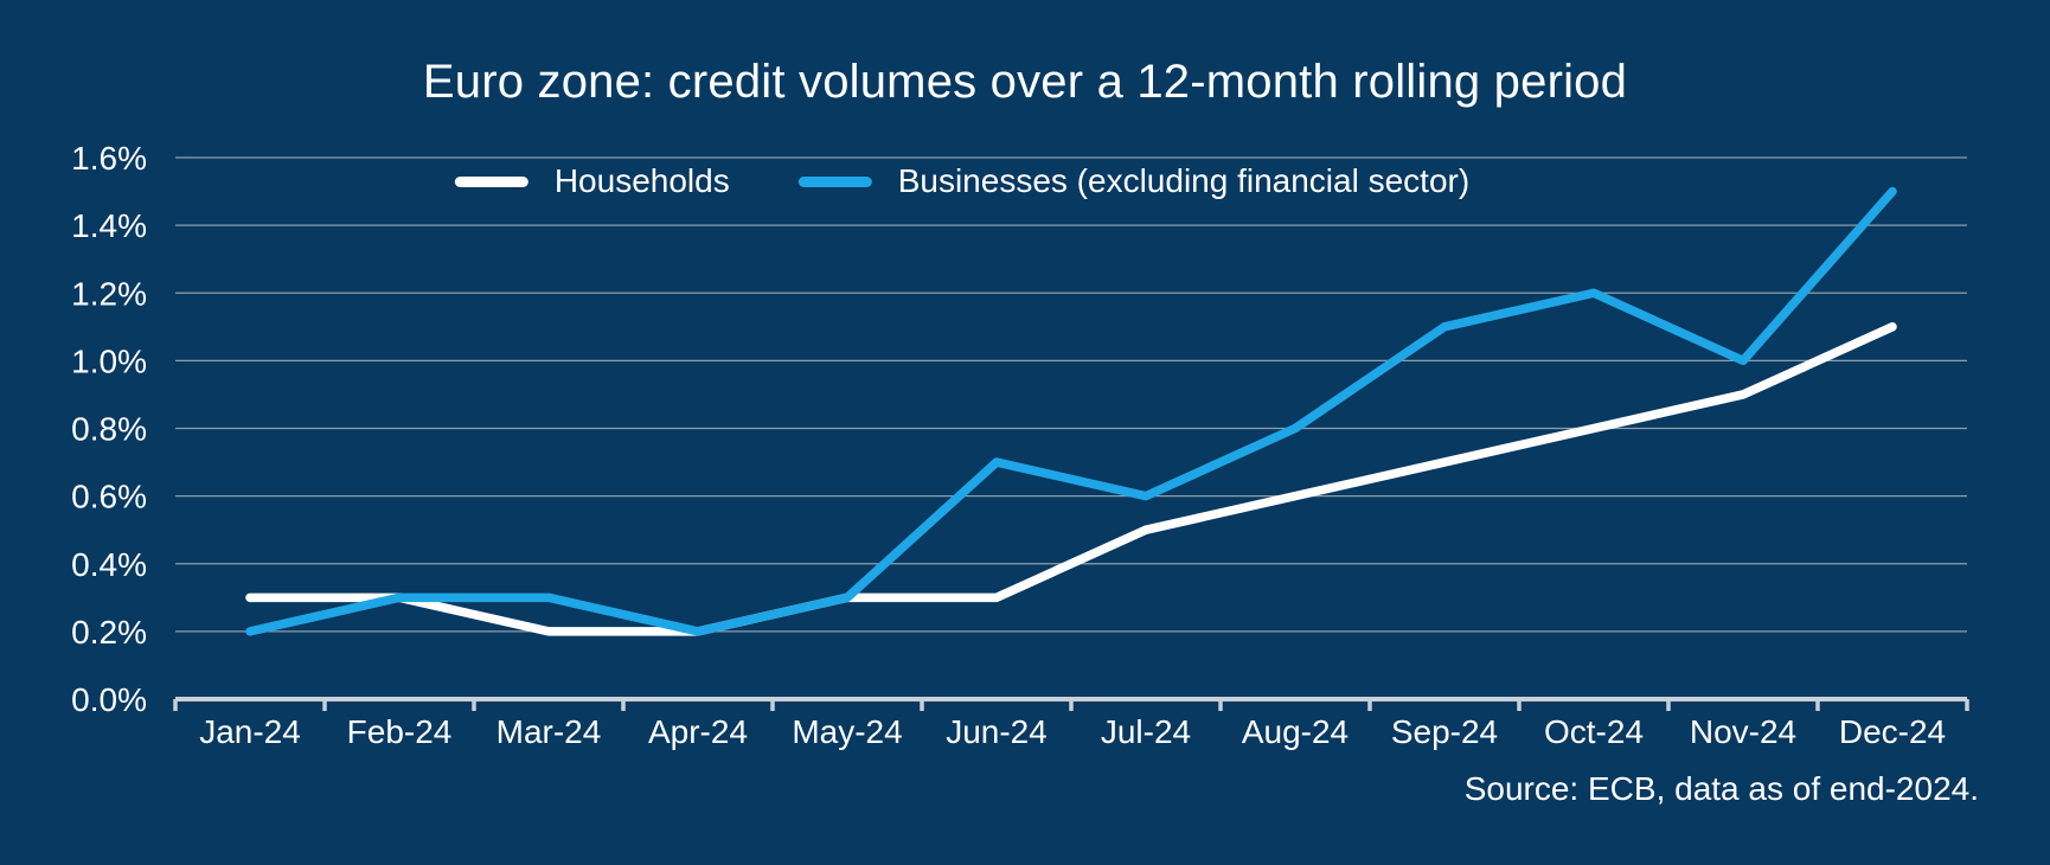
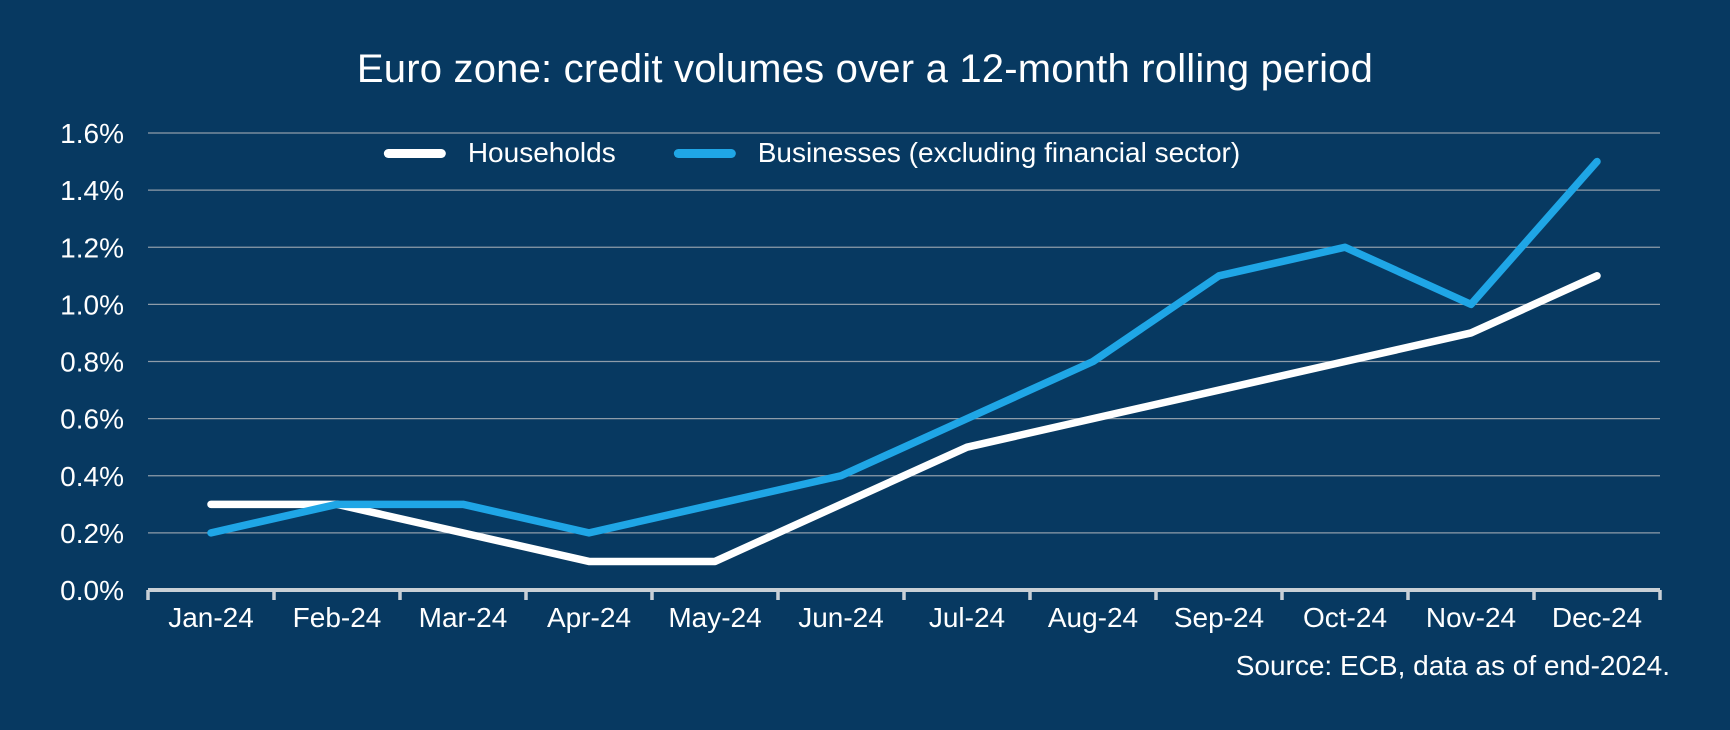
Households/Apr-24: 0.2% -> 0.1%
Households/May-24: 0.3% -> 0.1%
Businesses (excluding financial sector)/Jun-24: 0.7% -> 0.4%
